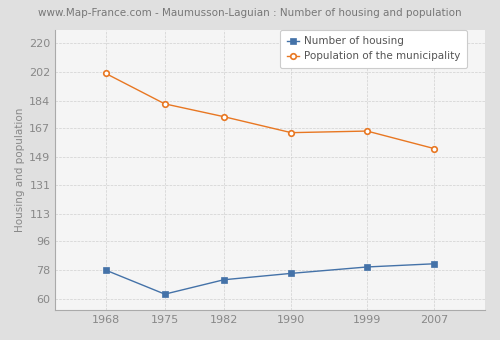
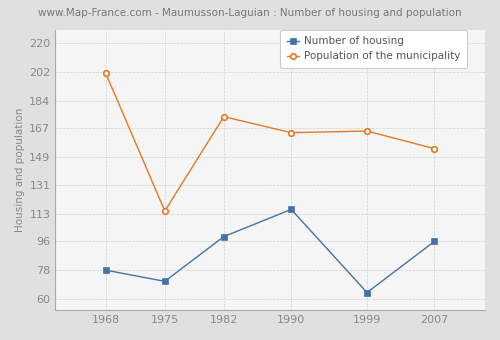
Number of housing/1975: 63 -> 71
Population of the municipality/1975: 182 -> 115
Number of housing/1982: 72 -> 99
Number of housing/1990: 76 -> 116
Number of housing/1999: 80 -> 64
Number of housing/2007: 82 -> 96
